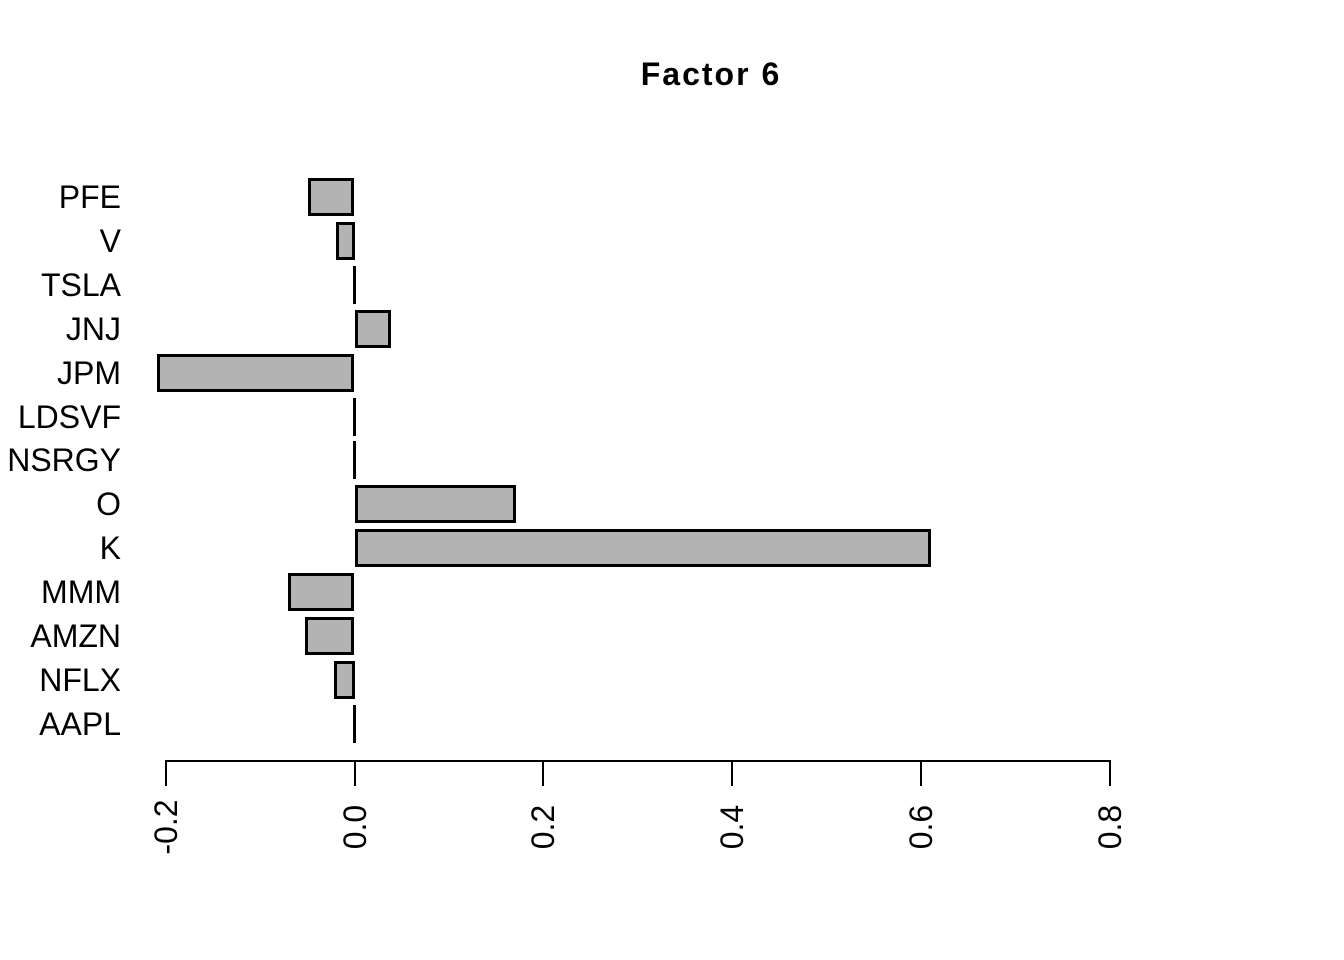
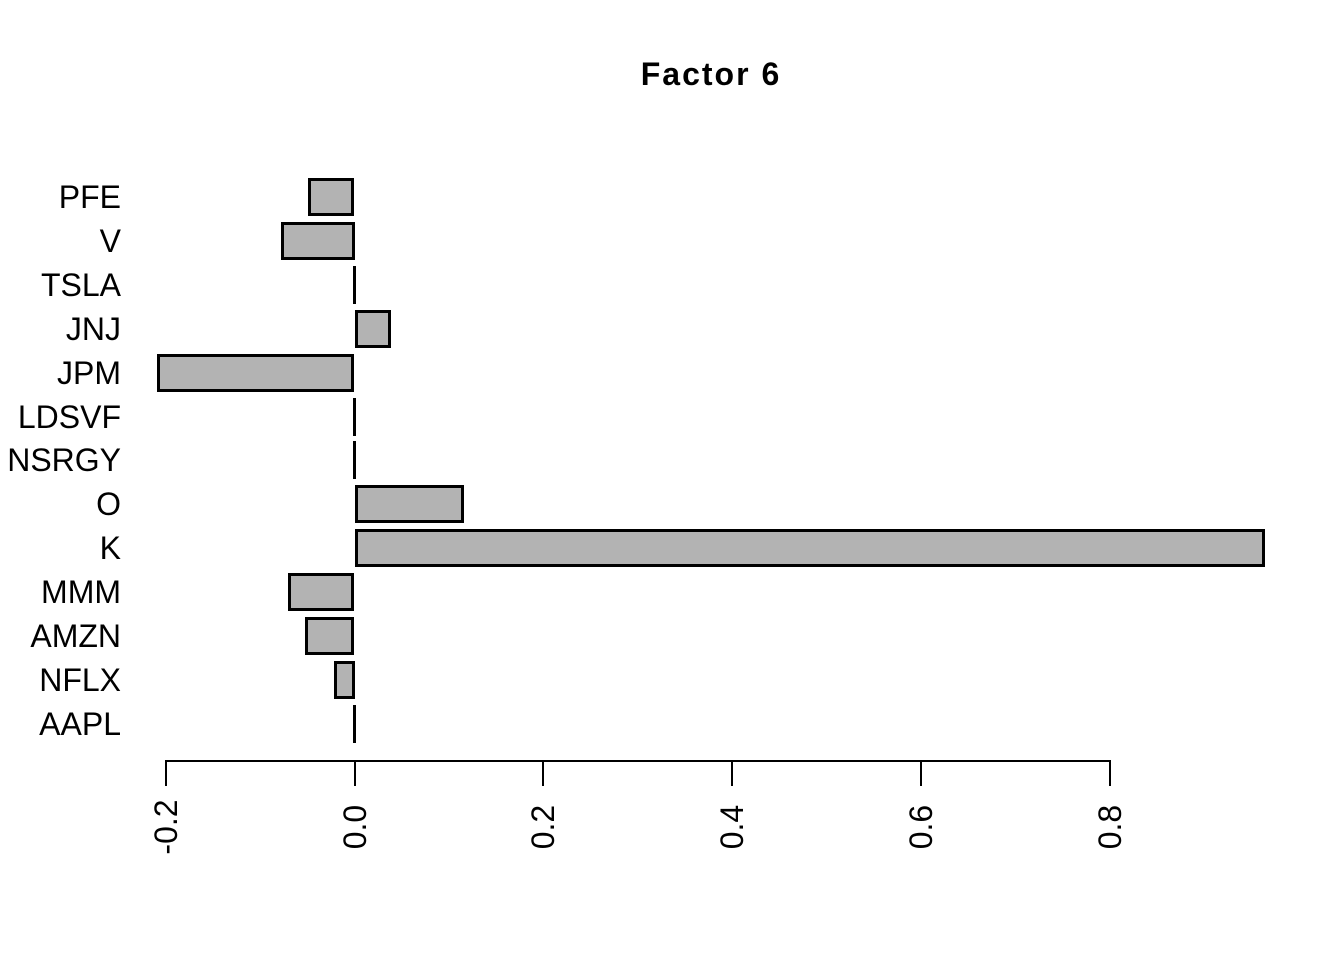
V: -0.02 -> -0.08
O: 0.17 -> 0.12
K: 0.61 -> 0.96
